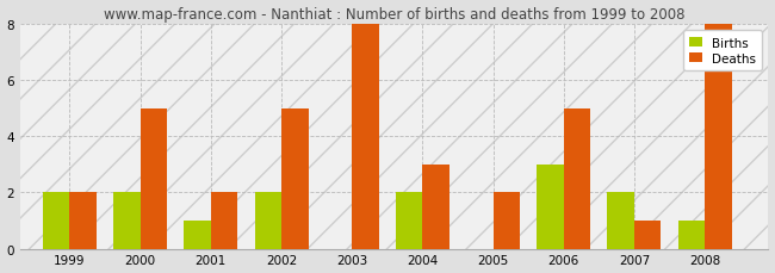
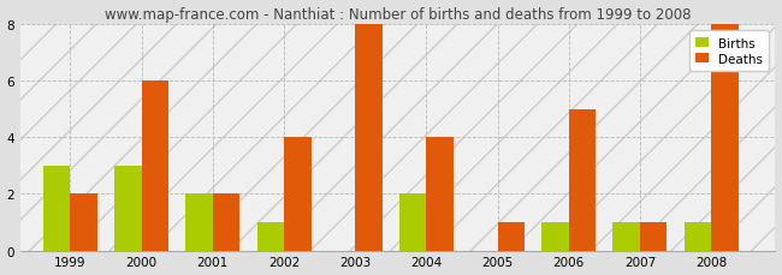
Births/1999: 2 -> 3
Births/2000: 2 -> 3
Deaths/2000: 5 -> 6
Births/2001: 1 -> 2
Births/2002: 2 -> 1
Deaths/2002: 5 -> 4
Deaths/2004: 3 -> 4
Deaths/2005: 2 -> 1
Births/2006: 3 -> 1
Births/2007: 2 -> 1
